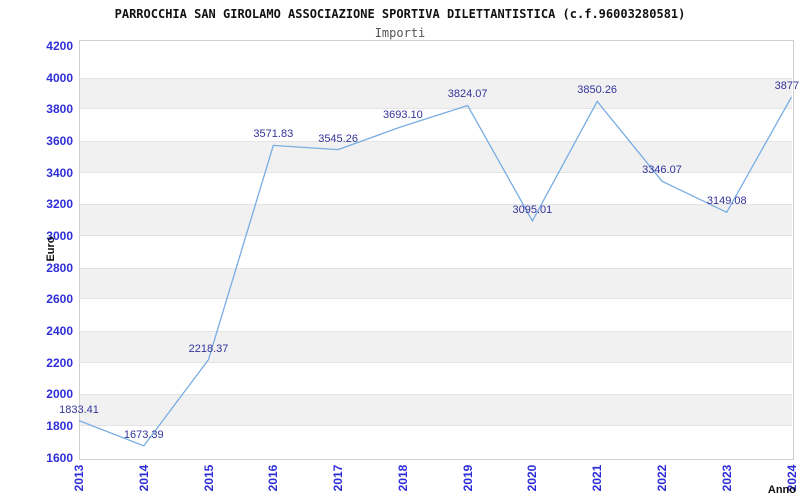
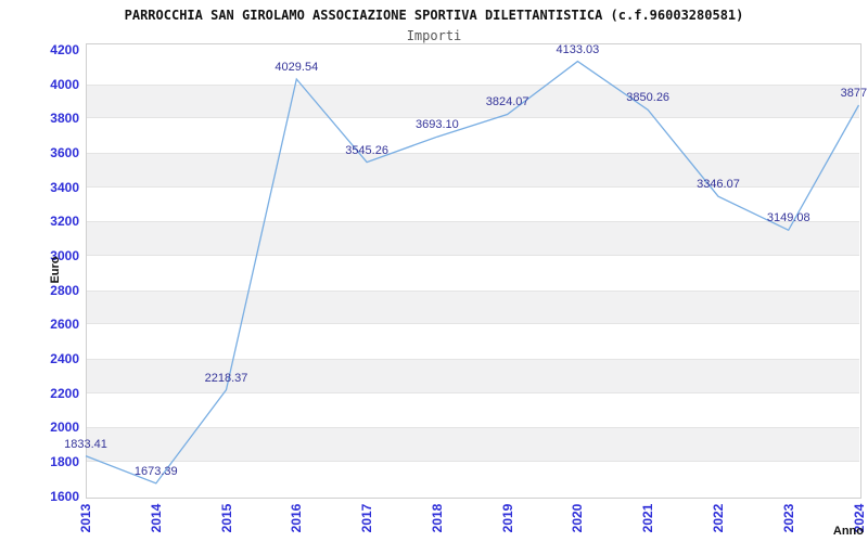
2016: 3571.83 -> 4029.54
2020: 3095.01 -> 4133.03
